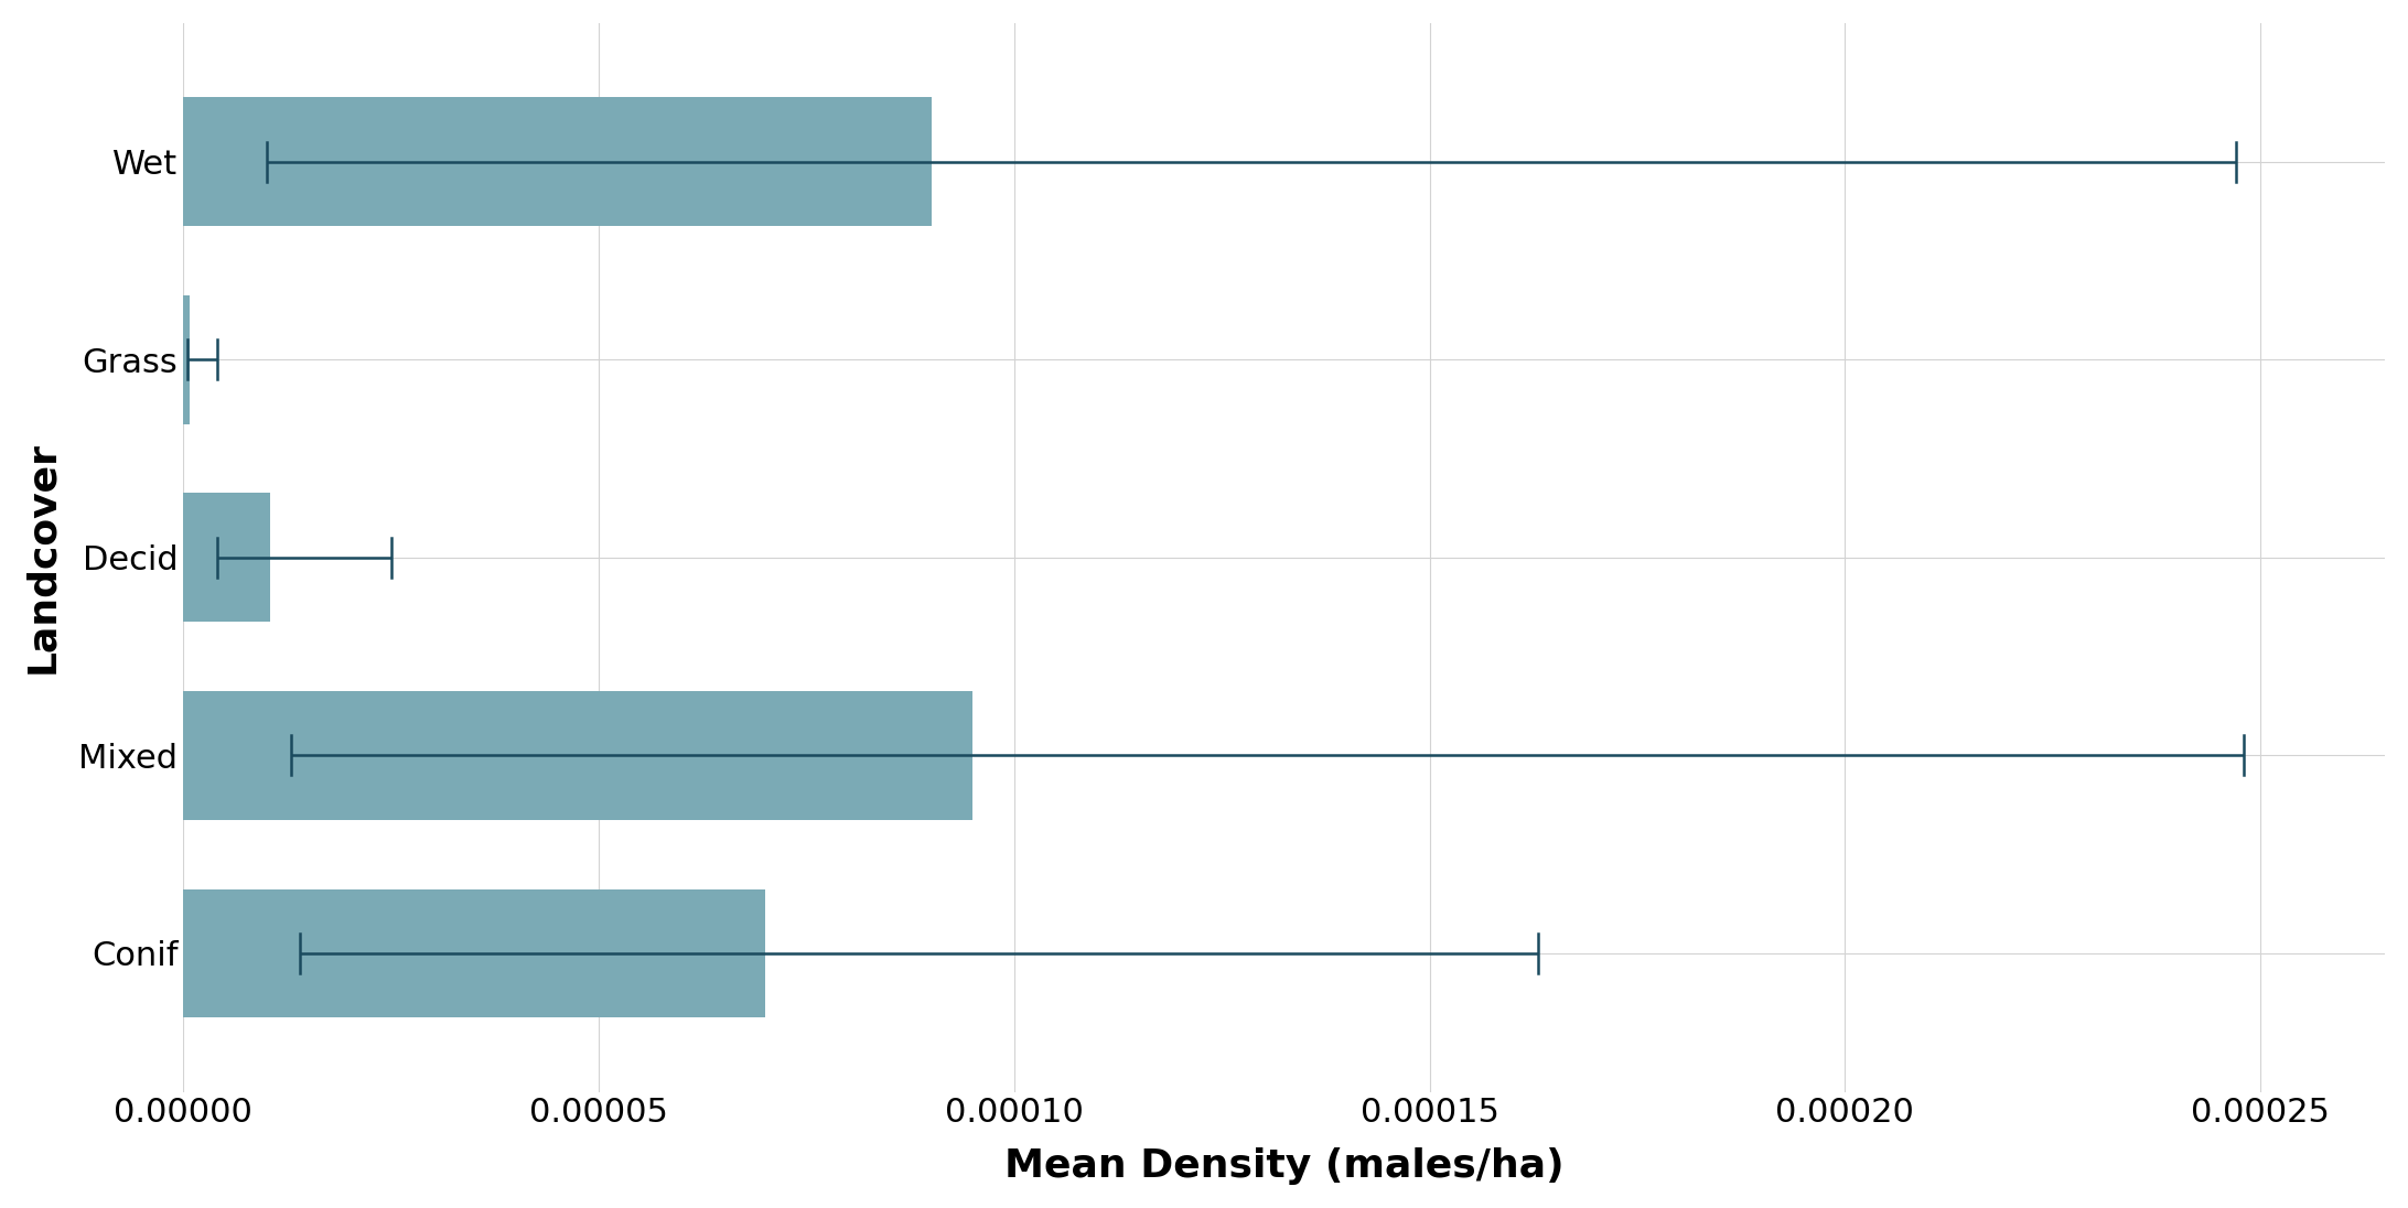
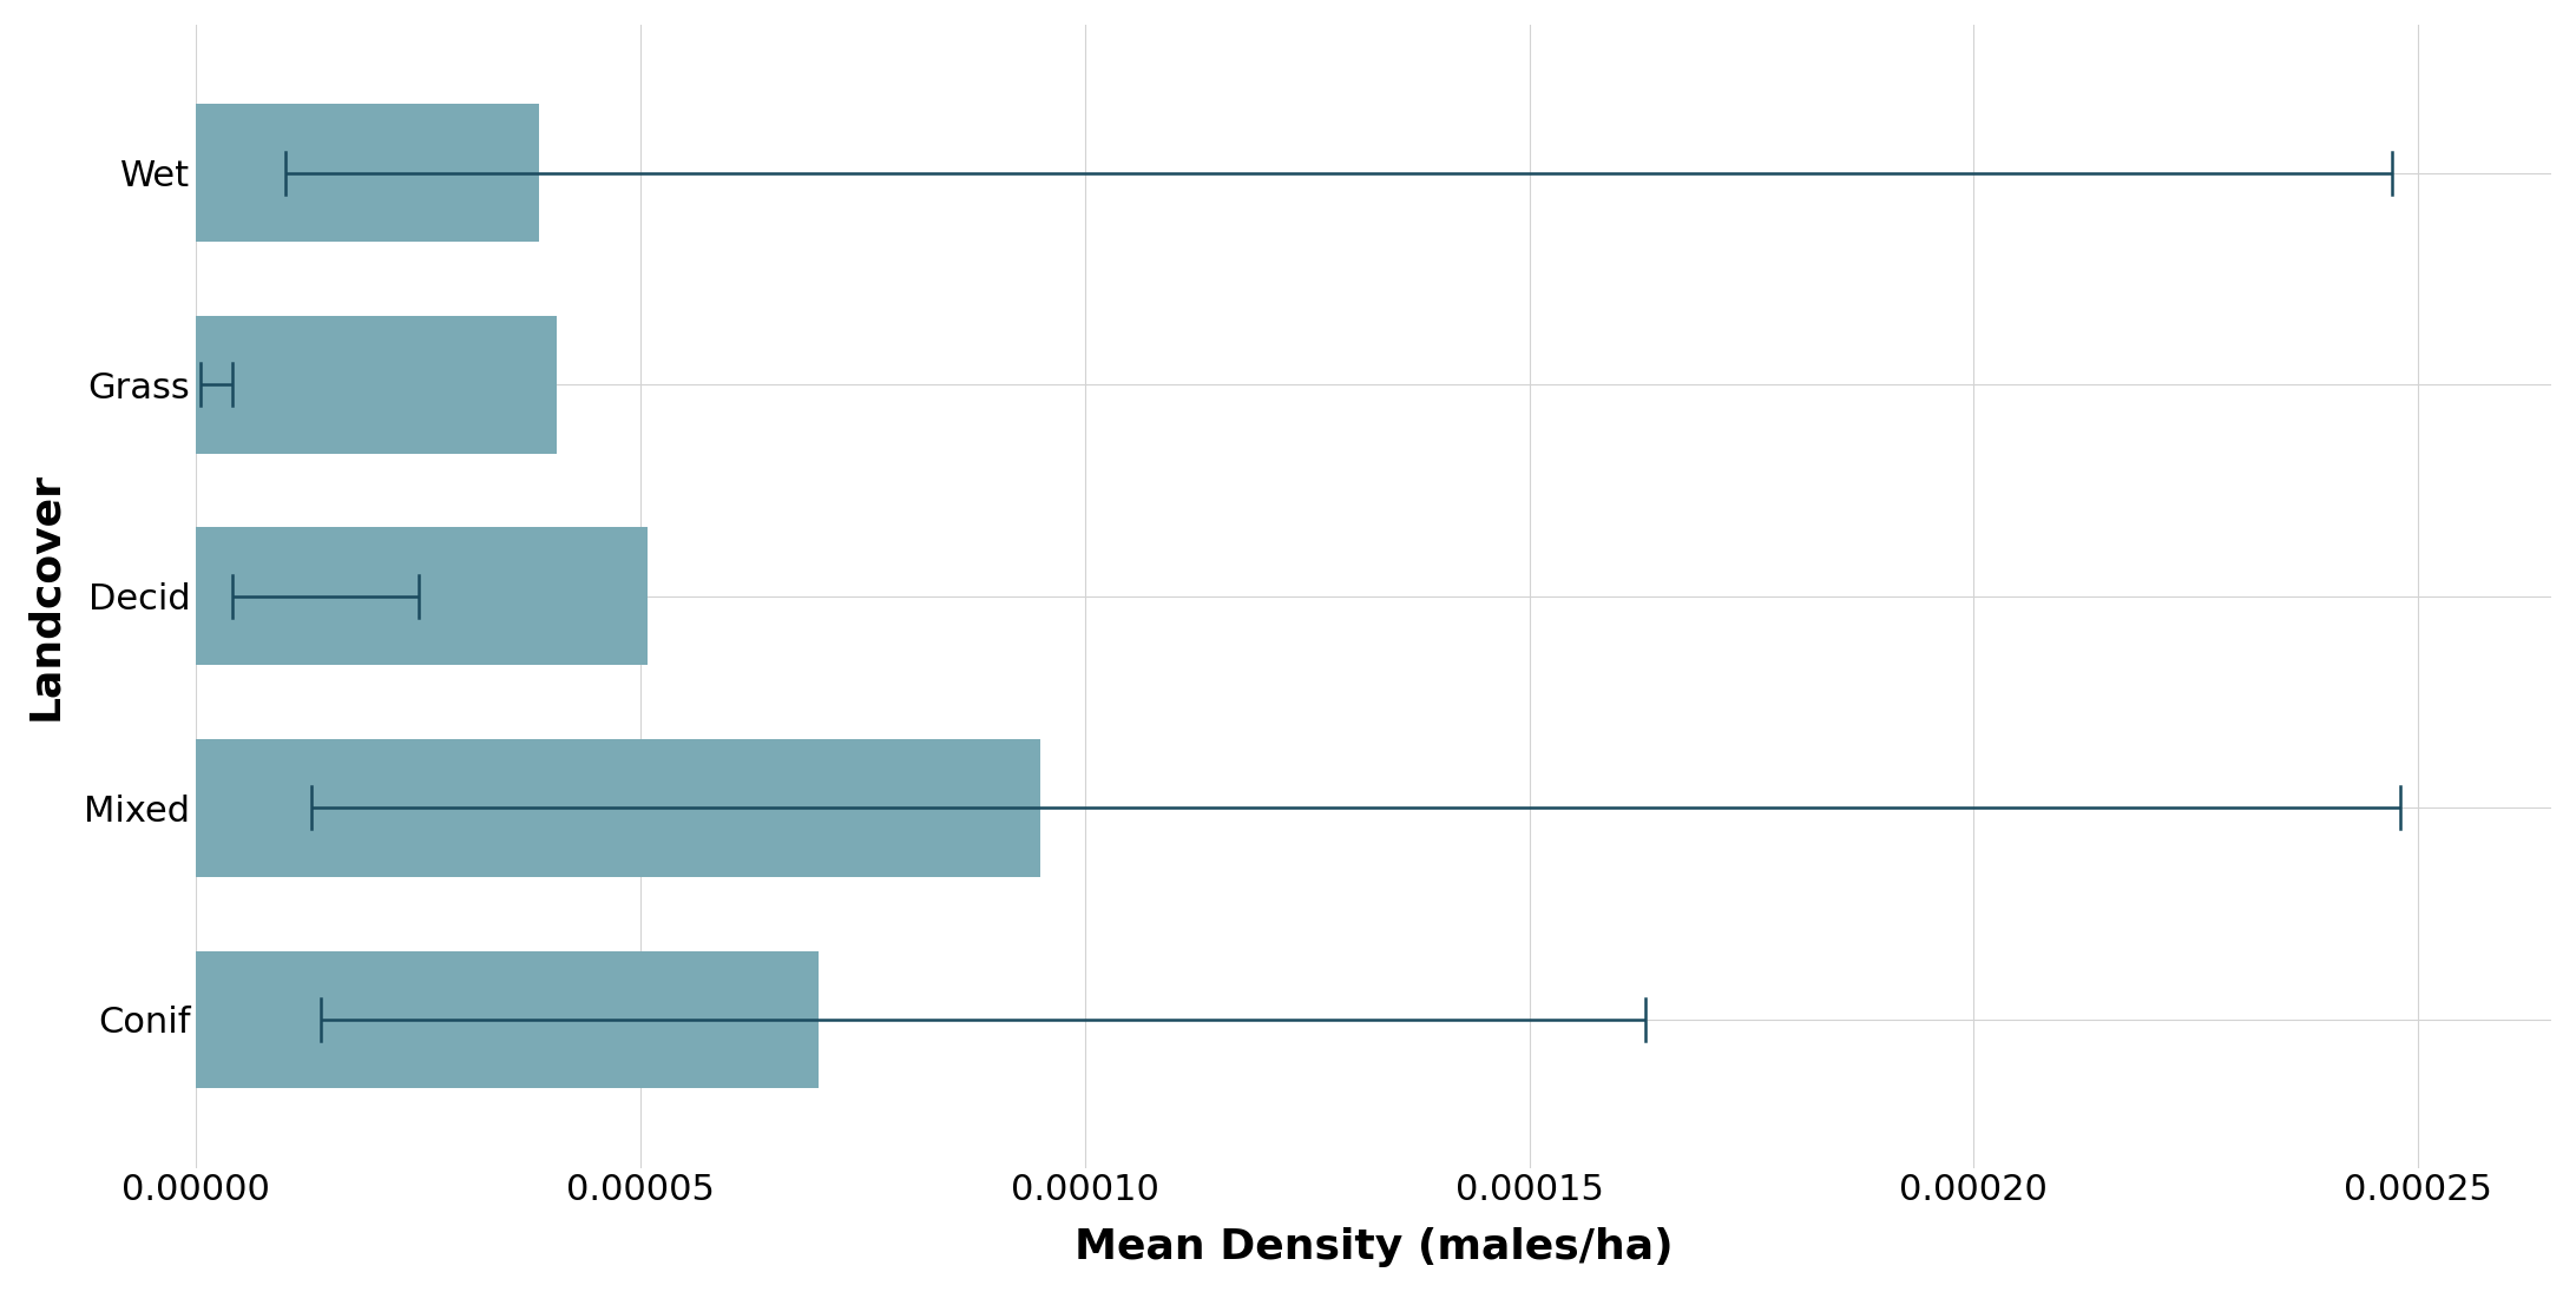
Wet: 0.0000900 -> 0.0000386
Grass: 0.0000008 -> 0.0000406
Decid: 0.0000105 -> 0.0000508
